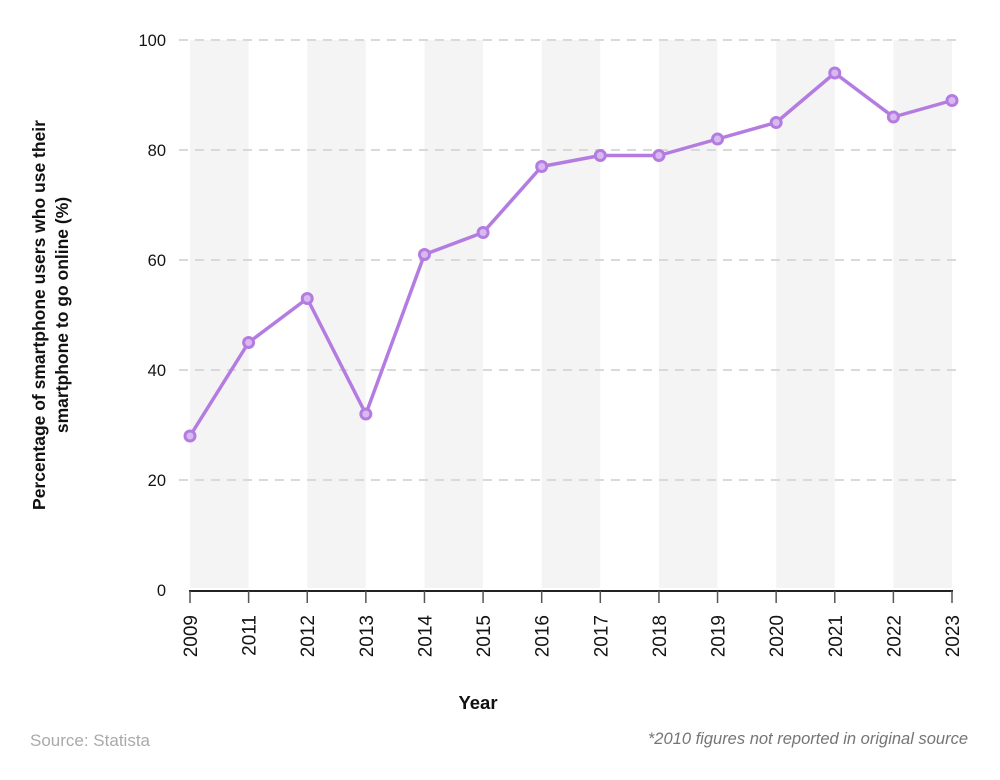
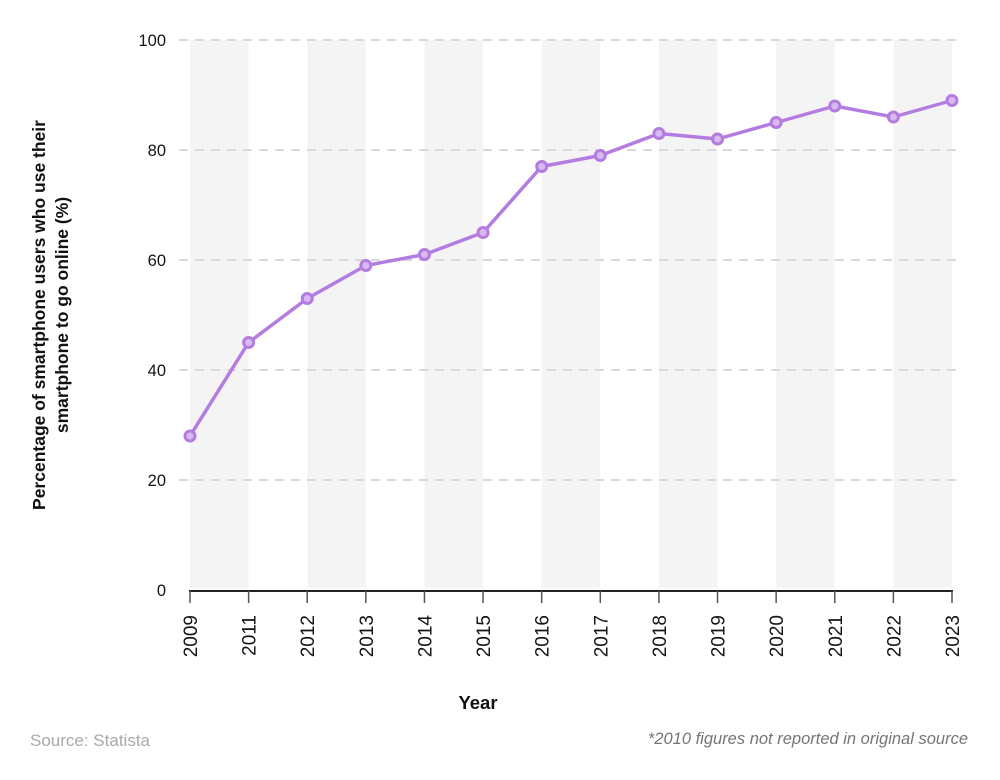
2013: 32 -> 59
2018: 79 -> 83
2021: 94 -> 88
